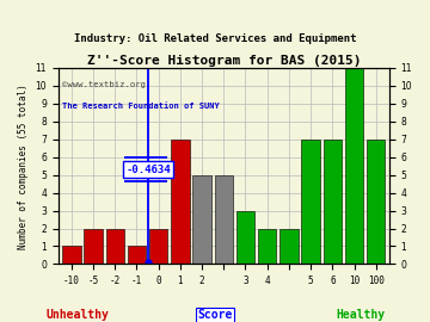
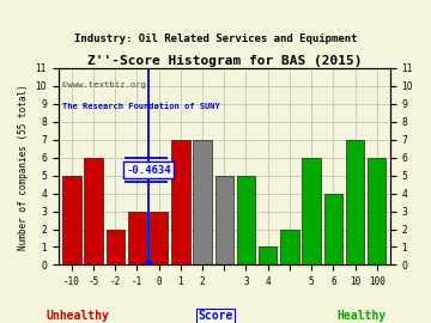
-10: 1 -> 5
-5: 2 -> 6
-1: 1 -> 3
0: 2 -> 3
2: 5 -> 7
3: 3 -> 5
4: 2 -> 1
5: 7 -> 6
6: 7 -> 4
10: 11 -> 7
100: 7 -> 6
